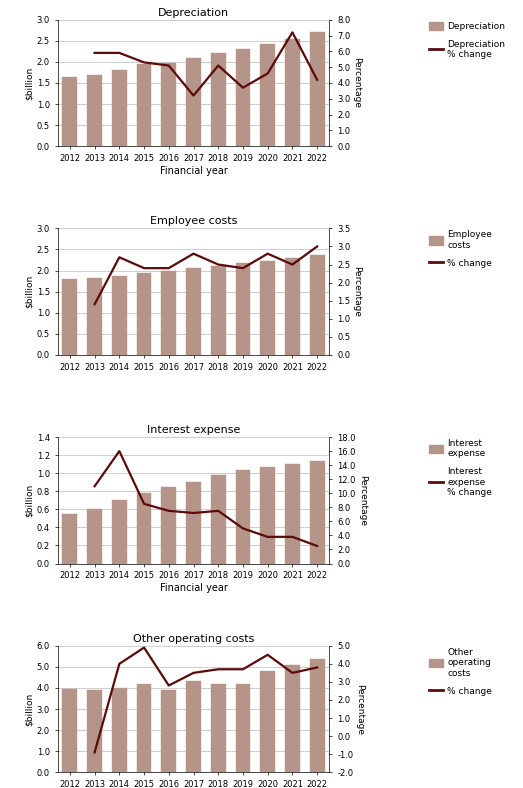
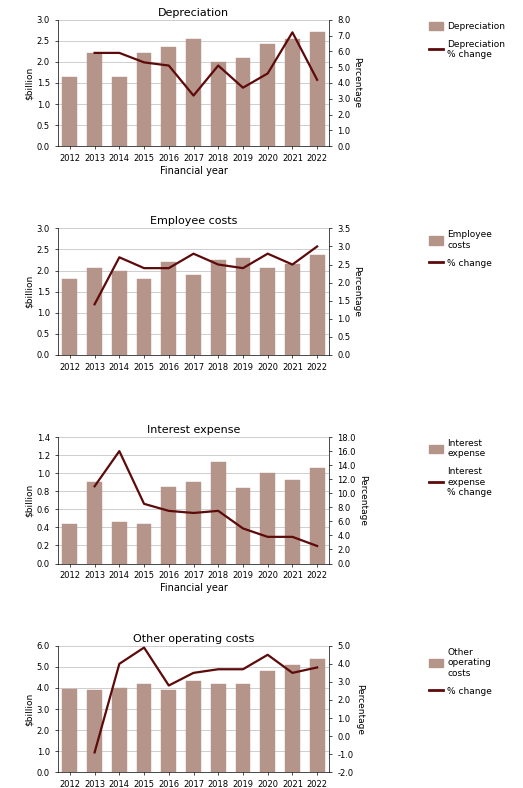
Depreciation/Depreciation/2013: 1.70 -> 2.20
Depreciation/Depreciation/2014: 1.80 -> 1.65
Depreciation/Depreciation/2015: 1.95 -> 2.20
Depreciation/Depreciation/2016: 1.97 -> 2.35
Depreciation/Depreciation/2017: 2.10 -> 2.55
Depreciation/Depreciation/2018: 2.20 -> 2.00
Depreciation/Depreciation/2019: 2.30 -> 2.10
Employee costs/Employee costs/2013: 1.82 -> 2.05
Employee costs/Employee costs/2014: 1.87 -> 2.00
Employee costs/Employee costs/2015: 1.95 -> 1.80
Employee costs/Employee costs/2016: 2.00 -> 2.20
Employee costs/Employee costs/2017: 2.05 -> 1.90
Employee costs/Employee costs/2018: 2.10 -> 2.25
Employee costs/Employee costs/2019: 2.17 -> 2.30
Employee costs/Employee costs/2020: 2.23 -> 2.05
Employee costs/Employee costs/2021: 2.30 -> 2.15
Interest expense/Interest expense/2012: 0.55 -> 0.44
Interest expense/Interest expense/2013: 0.60 -> 0.90
Interest expense/Interest expense/2014: 0.70 -> 0.46
Interest expense/Interest expense/2015: 0.78 -> 0.44
Interest expense/Interest expense/2018: 0.98 -> 1.12
Interest expense/Interest expense/2019: 1.04 -> 0.84
Interest expense/Interest expense/2020: 1.07 -> 1.00
Interest expense/Interest expense/2021: 1.10 -> 0.92
Interest expense/Interest expense/2022: 1.14 -> 1.06
